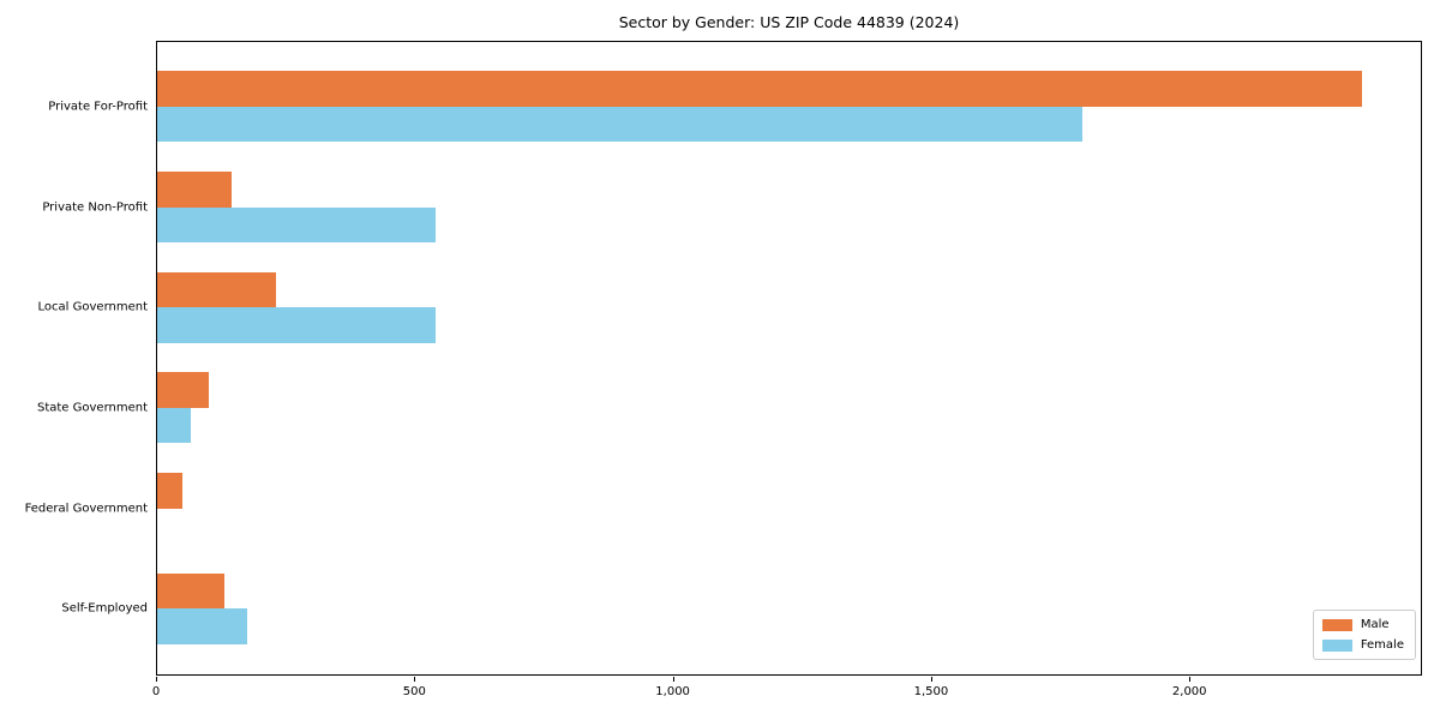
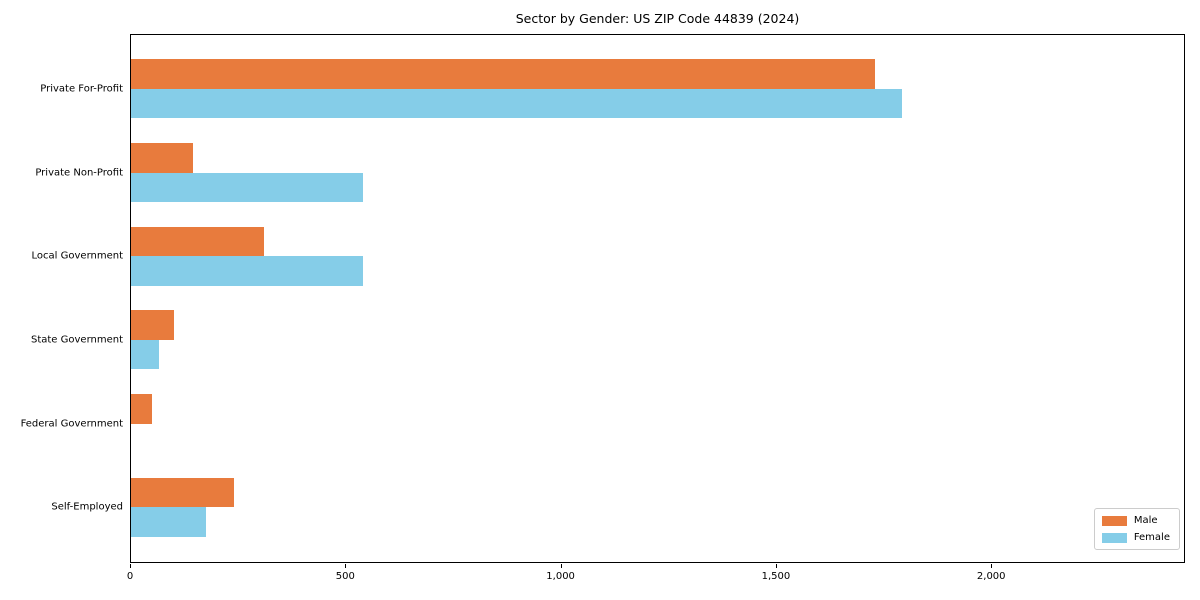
Male/Private For-Profit: 2340 -> 1730
Male/Local Government: 230 -> 310
Male/Self-Employed: 130 -> 240
